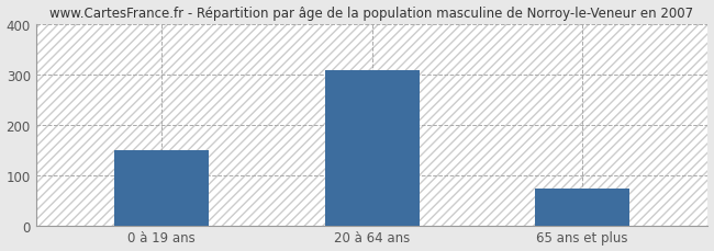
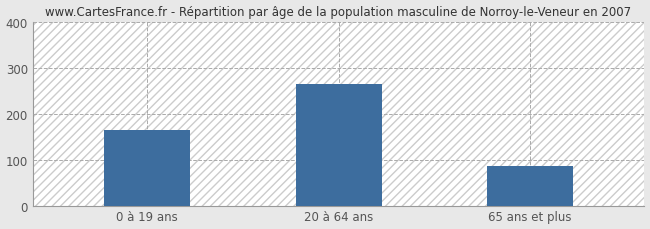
0 à 19 ans: 150 -> 165
20 à 64 ans: 308 -> 265
65 ans et plus: 72 -> 85
